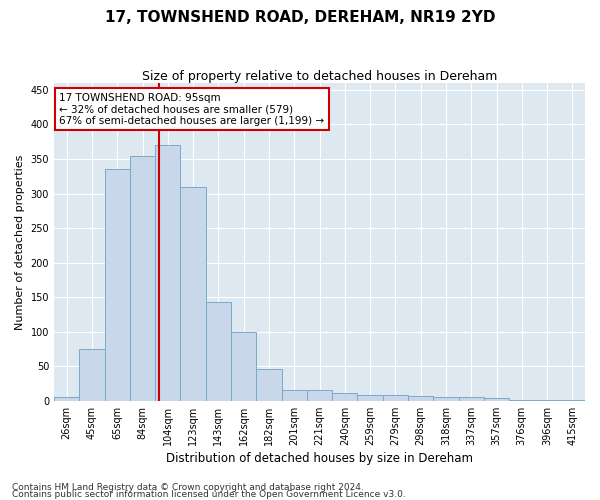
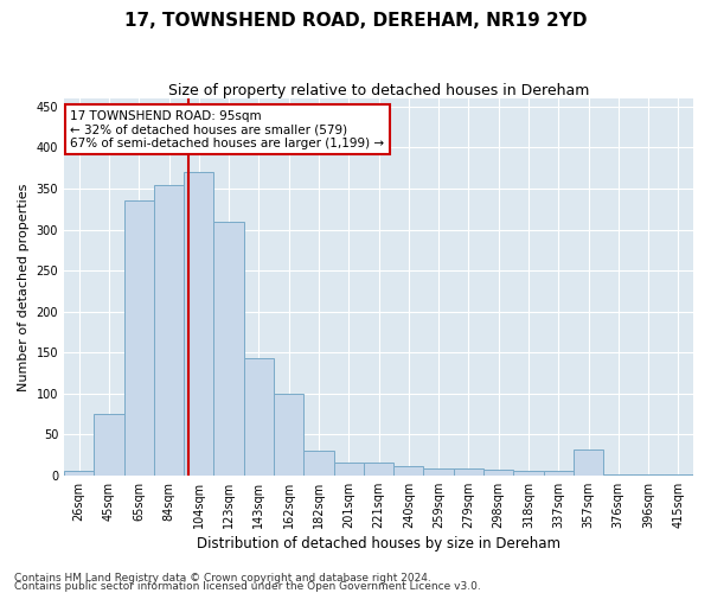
182sqm: 46 -> 30
357sqm: 4 -> 32
